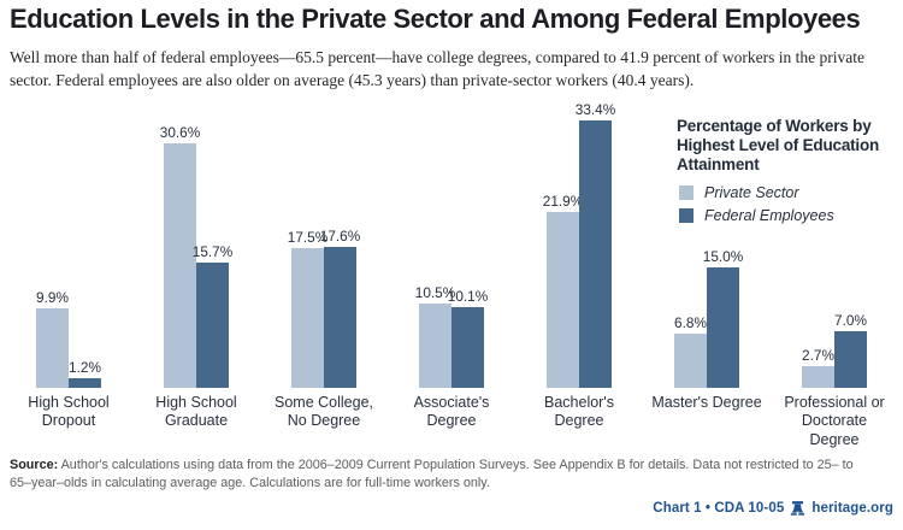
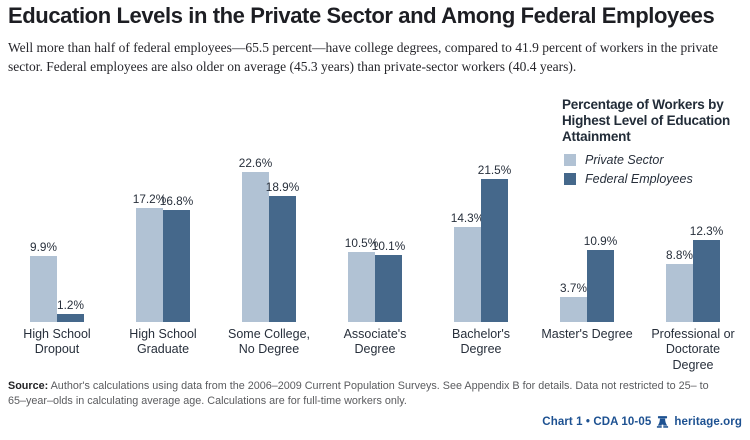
Private Sector/High School Graduate: 30.6% -> 17.2%
Federal Employees/High School Graduate: 15.7% -> 16.8%
Private Sector/Some College, No Degree: 17.5% -> 22.6%
Federal Employees/Some College, No Degree: 17.6% -> 18.9%
Private Sector/Bachelor's Degree: 21.9% -> 14.3%
Federal Employees/Bachelor's Degree: 33.4% -> 21.5%
Private Sector/Master's Degree: 6.8% -> 3.7%
Federal Employees/Master's Degree: 15.0% -> 10.9%
Private Sector/Professional or Doctorate Degree: 2.7% -> 8.8%
Federal Employees/Professional or Doctorate Degree: 7.0% -> 12.3%
